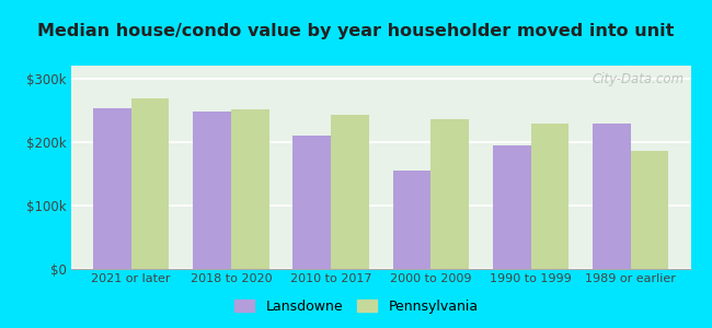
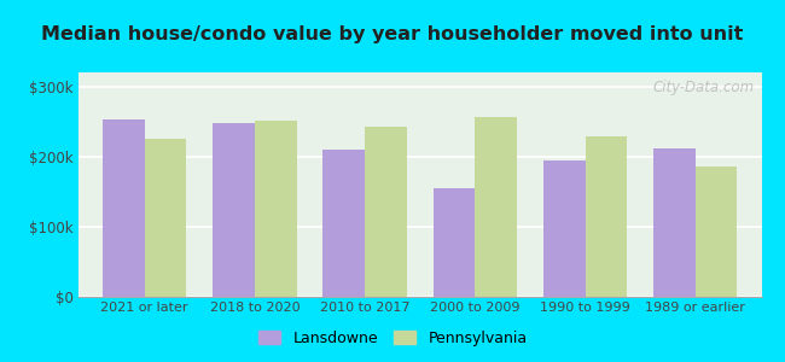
Pennsylvania/2021 or later: $268k -> $226k
Pennsylvania/2000 to 2009: $235k -> $256k
Lansdowne/1989 or earlier: $228k -> $212k
